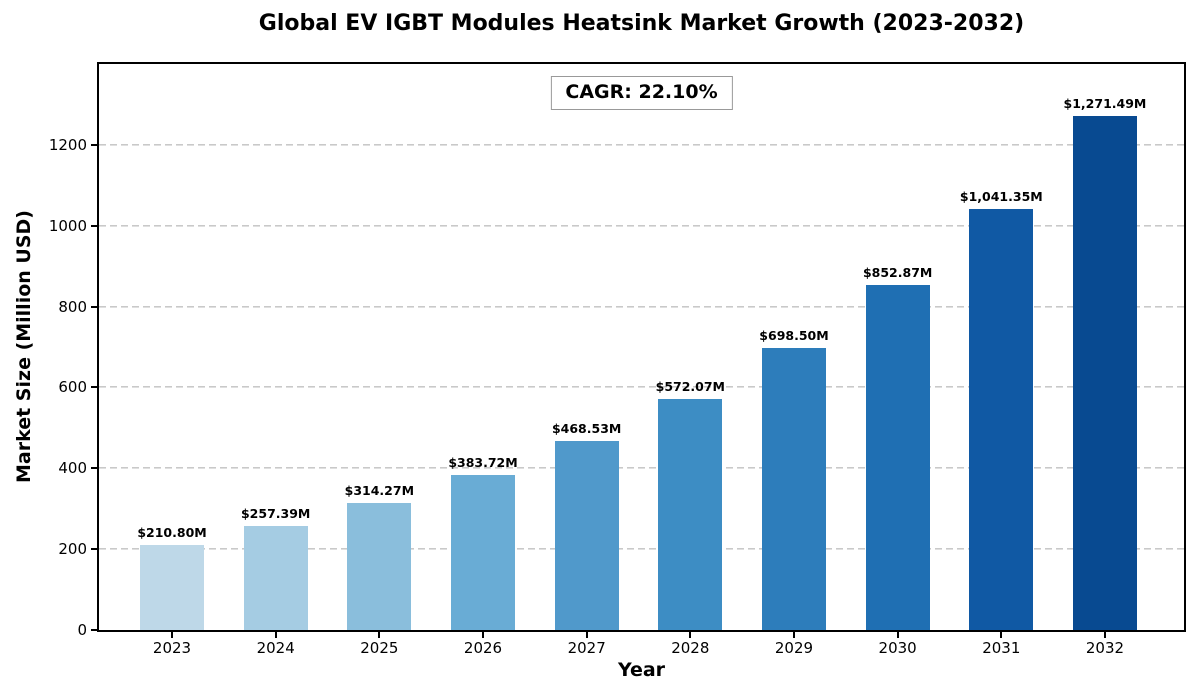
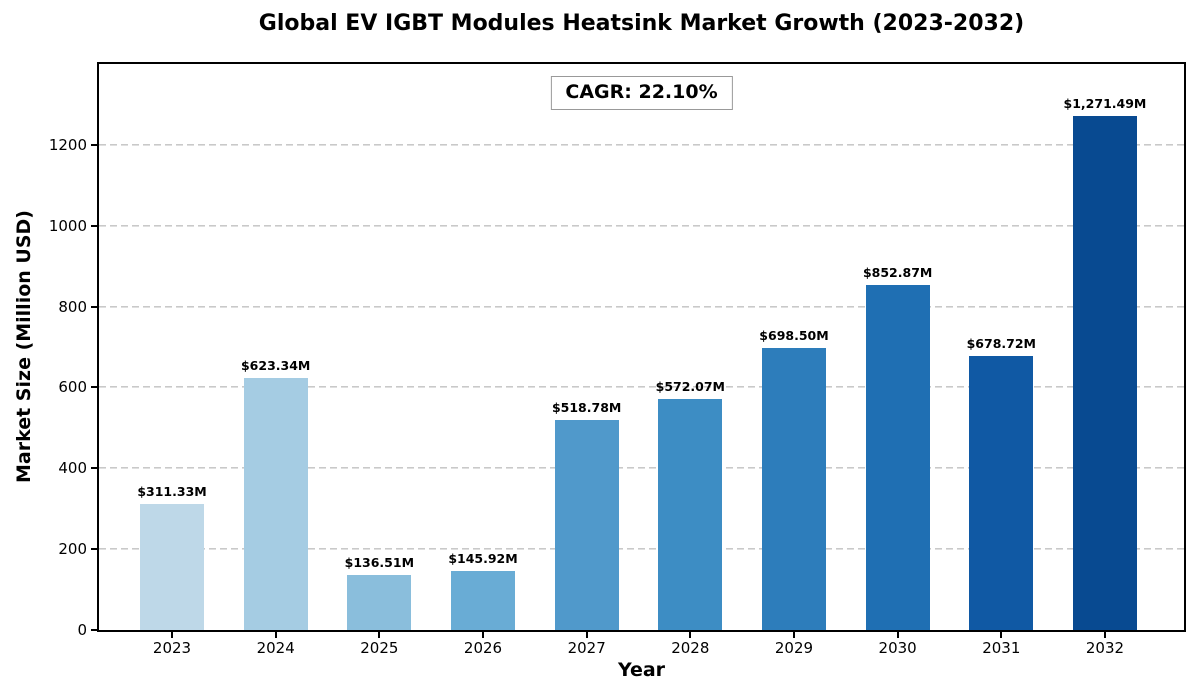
2023: $210.80M -> $311.33M
2024: $257.39M -> $623.34M
2025: $314.27M -> $136.51M
2026: $383.72M -> $145.92M
2027: $468.53M -> $518.78M
2031: $1,041.35M -> $678.72M
